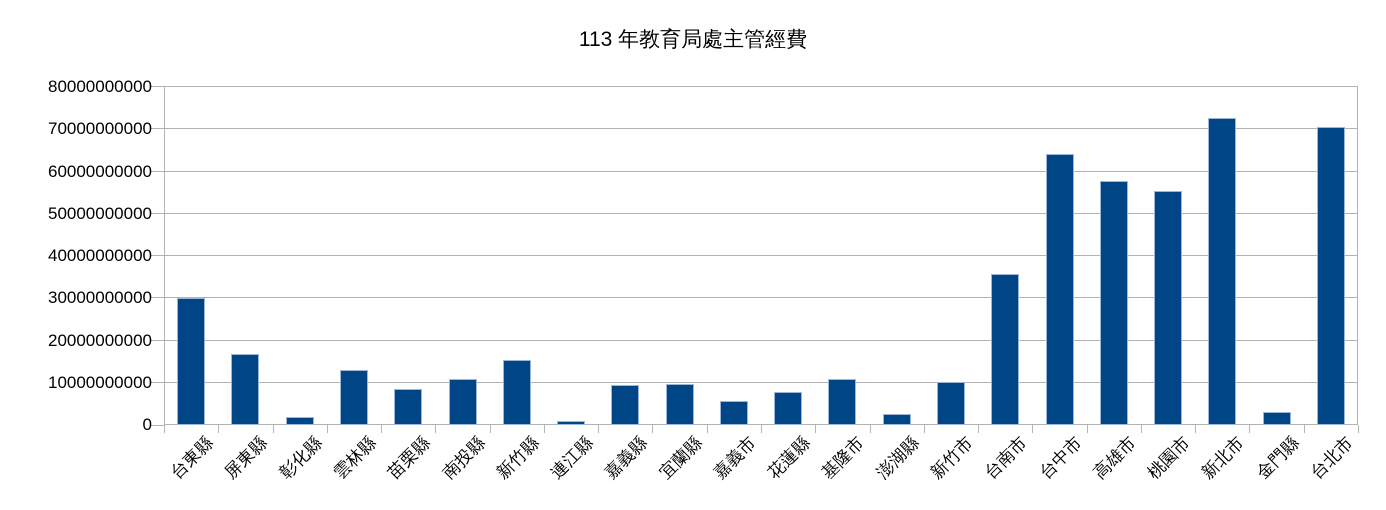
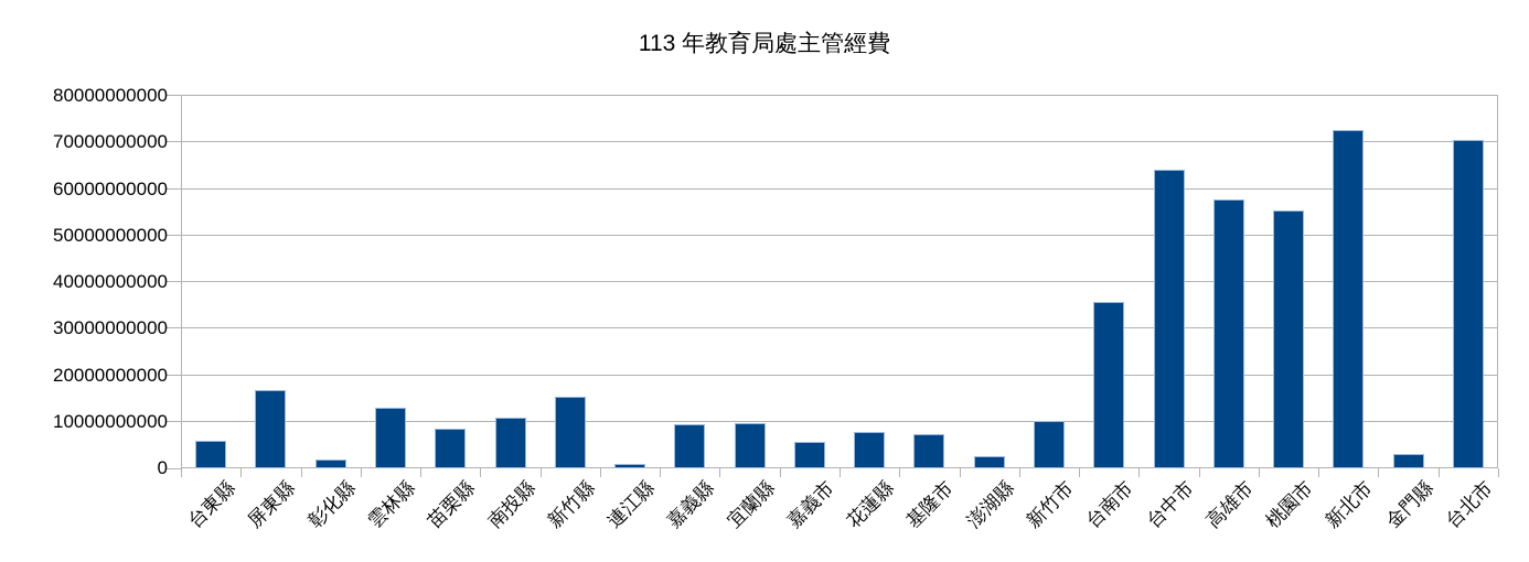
台東縣: 30000000000 -> 6000000000
基隆市: 11000000000 -> 7000000000
